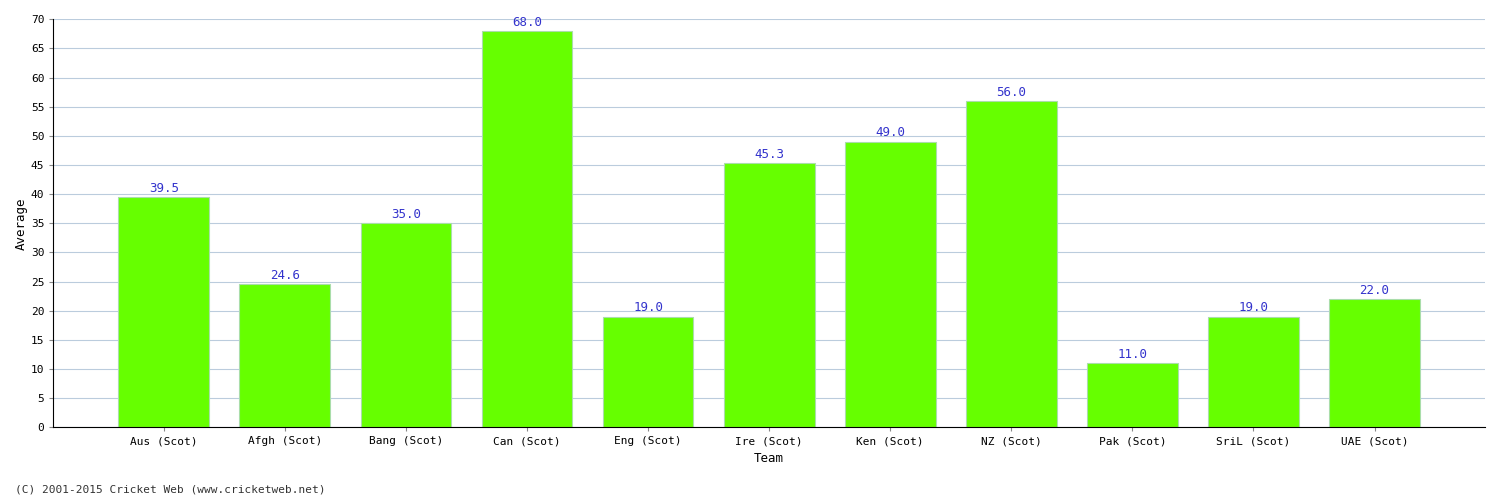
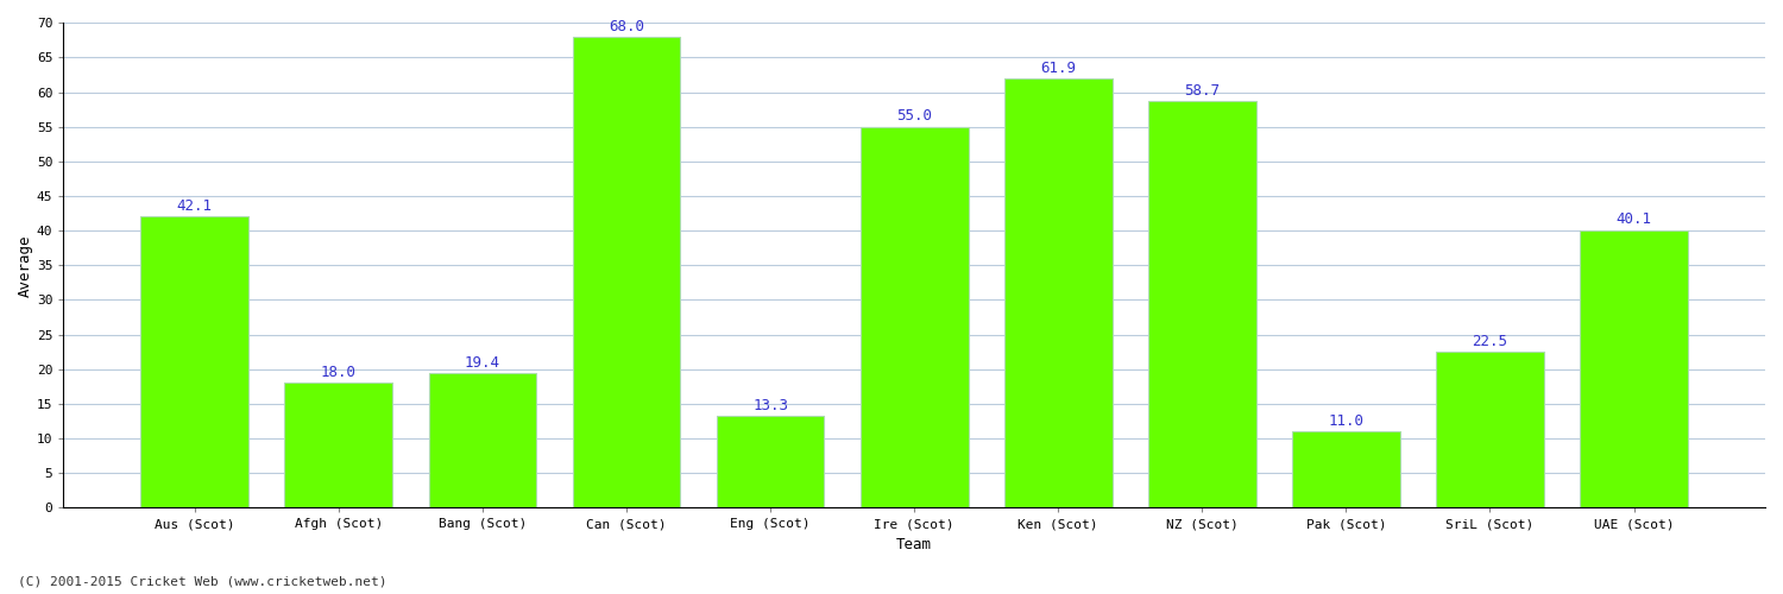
Aus (Scot): 39.5 -> 42.1
Afgh (Scot): 24.6 -> 18.0
Bang (Scot): 35.0 -> 19.4
Eng (Scot): 19.0 -> 13.3
Ire (Scot): 45.3 -> 55.0
Ken (Scot): 49.0 -> 61.9
NZ (Scot): 56.0 -> 58.7
SriL (Scot): 19.0 -> 22.5
UAE (Scot): 22.0 -> 40.1
